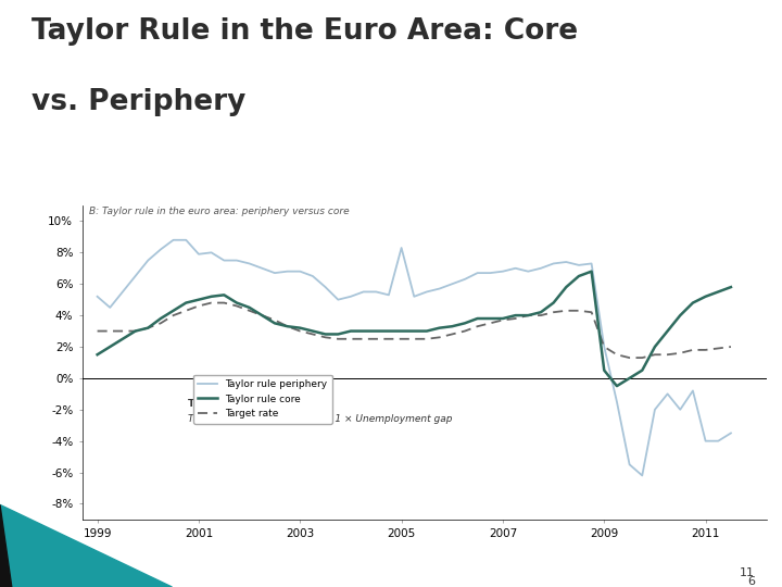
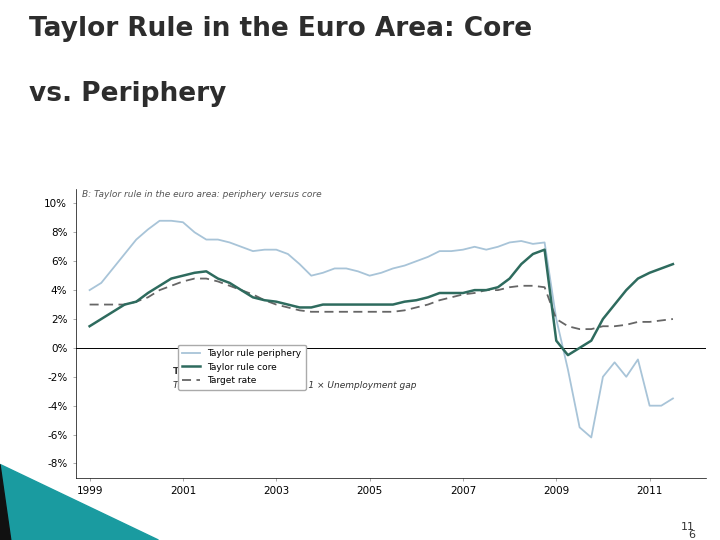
Taylor rule periphery/1999: 5.2% -> 4.0%
Taylor rule periphery/2001: 7.9% -> 8.7%
Taylor rule periphery/2005: 8.3% -> 5.0%
